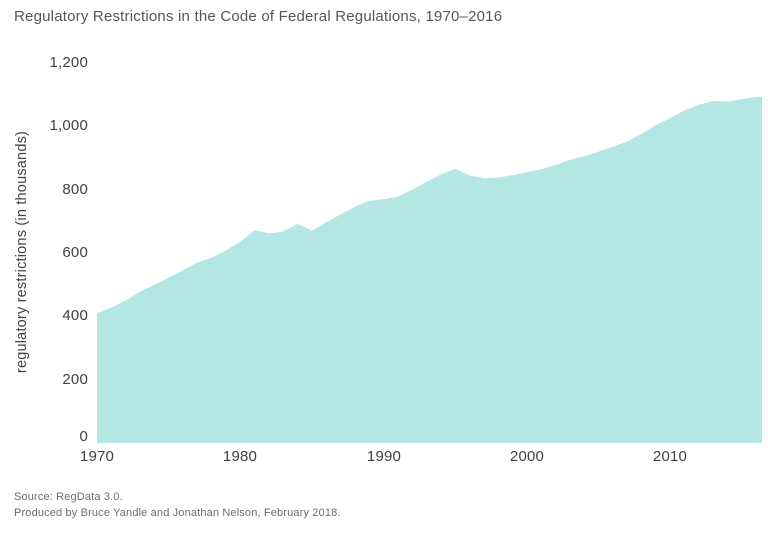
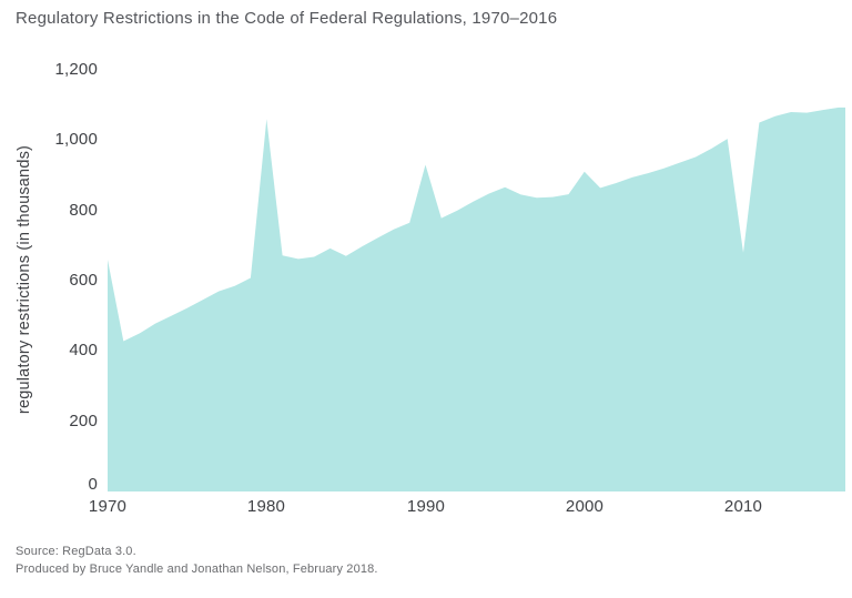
1970: 410 -> 660
1980: 640 -> 1060
1990: 770 -> 930
2000: 860 -> 910
2010: 1030 -> 680
